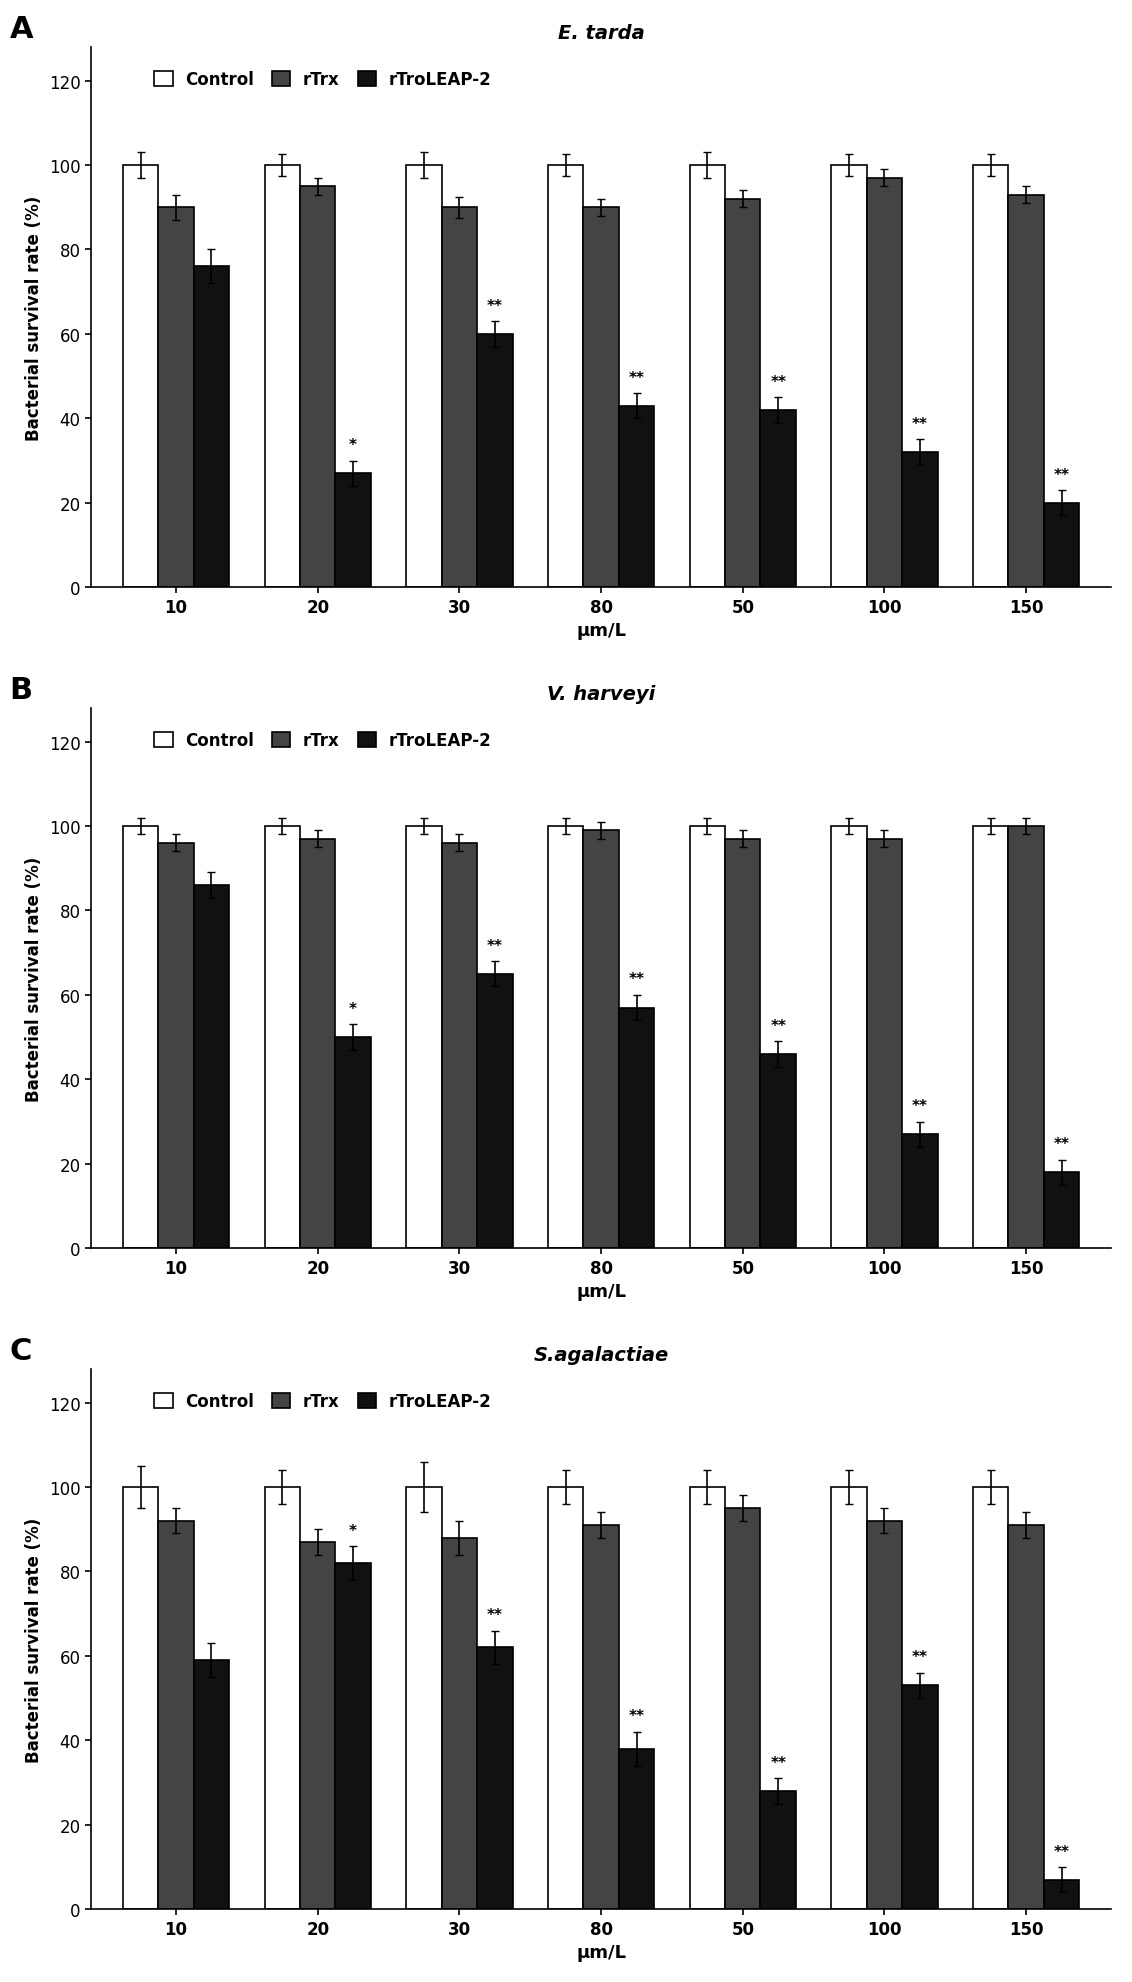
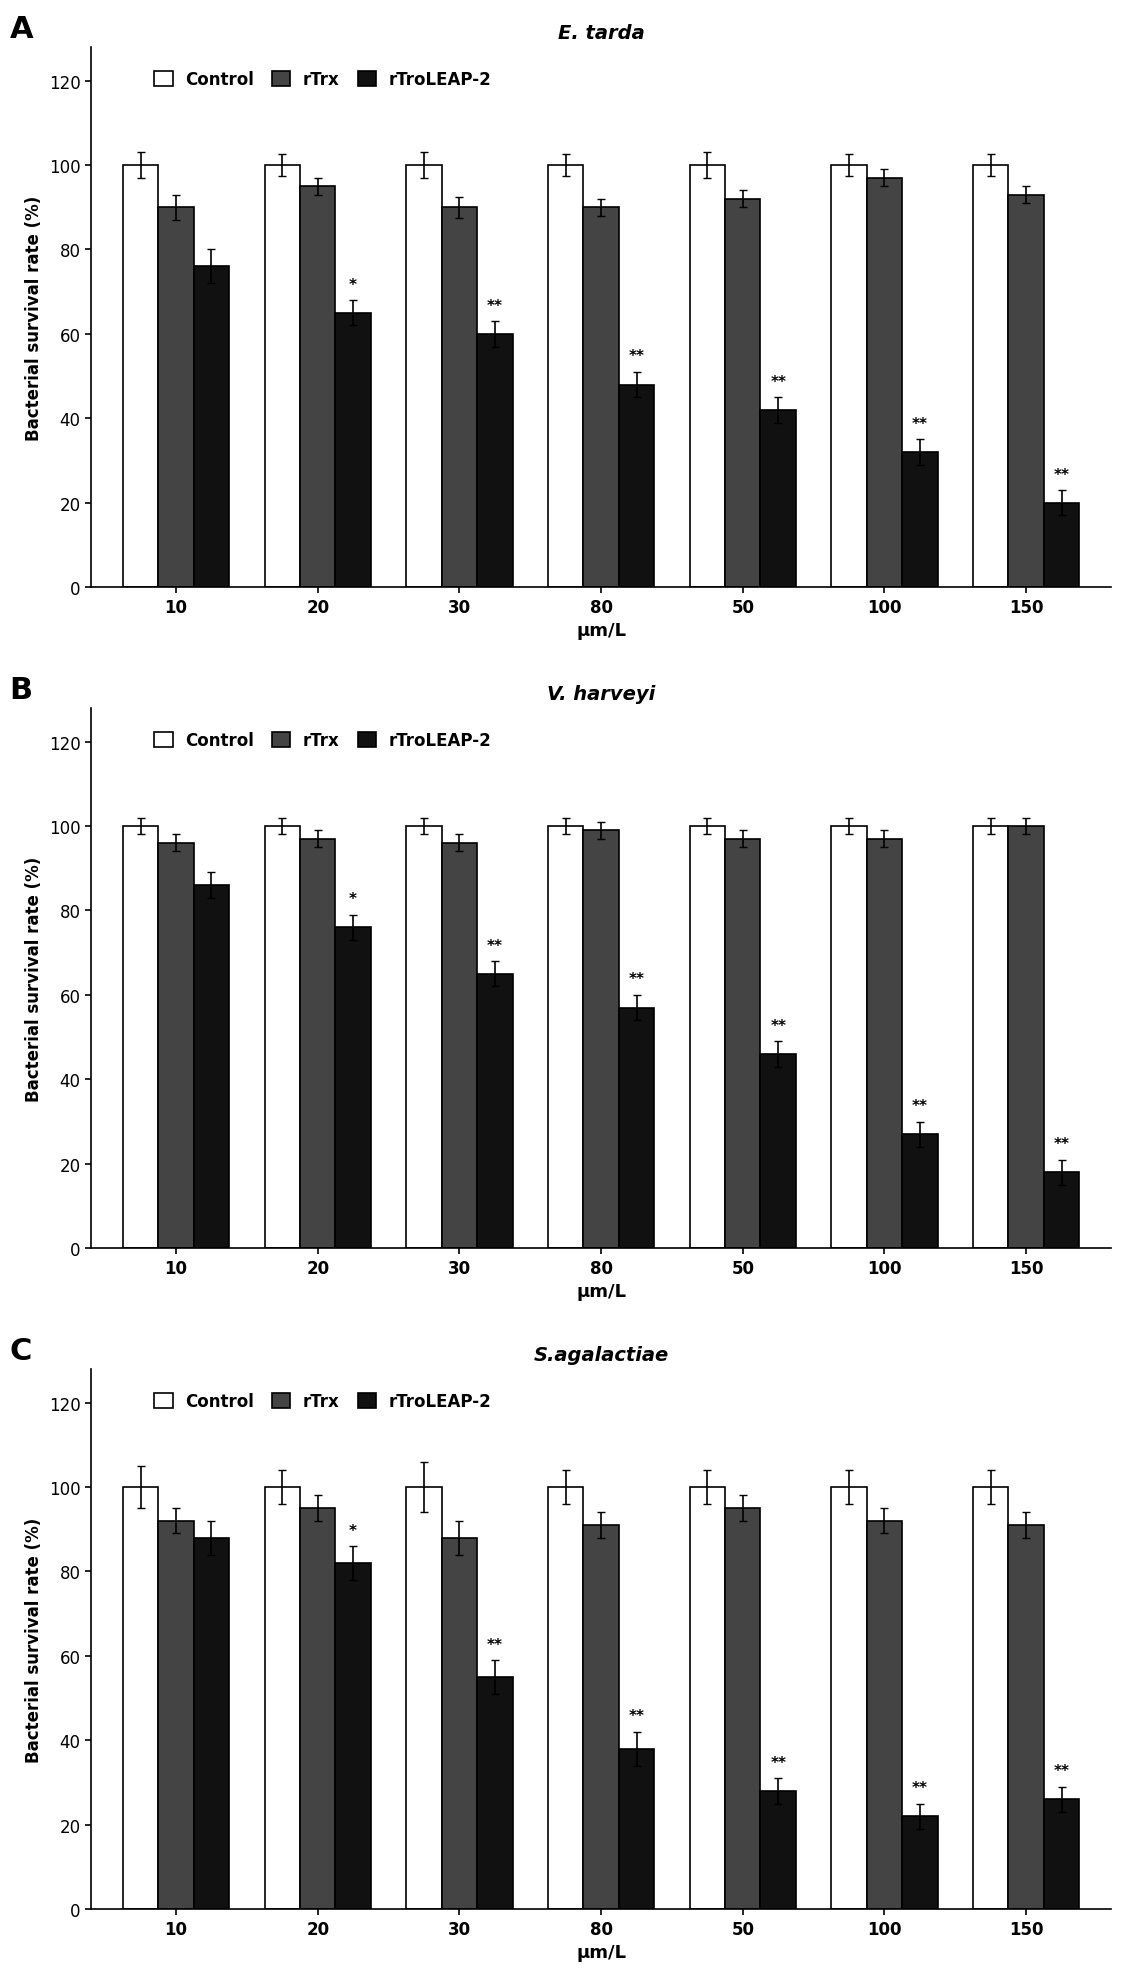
E. tarda/rTroLEAP-2/20: 27 -> 65
E. tarda/rTroLEAP-2/80: 43 -> 48
V. harveyi/rTroLEAP-2/20: 50 -> 76
S.agalactiae/rTroLEAP-2/10: 59 -> 88
S.agalactiae/rTrx/20: 87 -> 95
S.agalactiae/rTroLEAP-2/30: 62 -> 55
S.agalactiae/rTroLEAP-2/100: 53 -> 22
S.agalactiae/rTroLEAP-2/150: 7 -> 26
